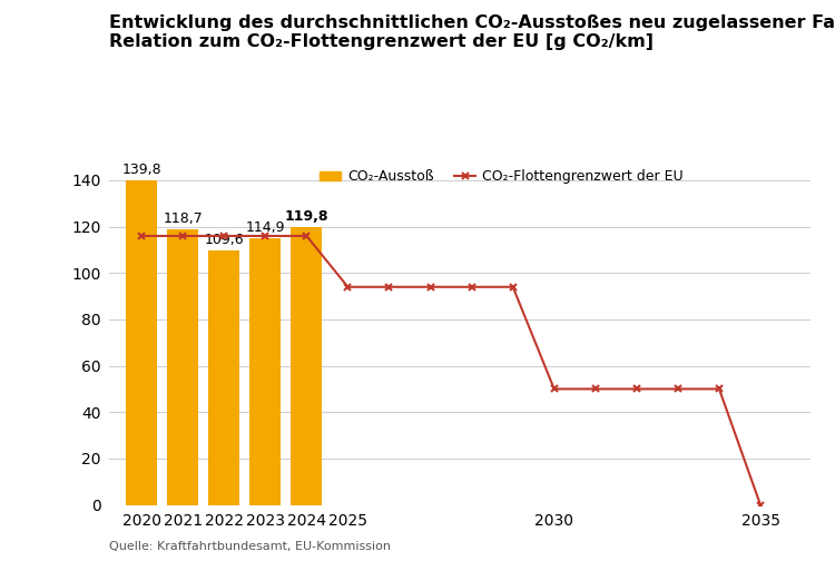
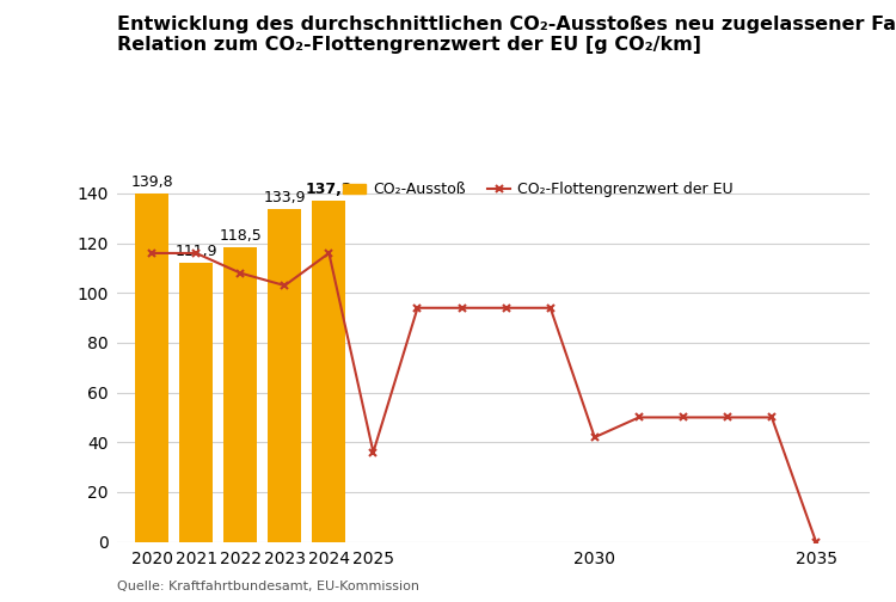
CO₂-Ausstoß/2021: 118,7 -> 111,9
CO₂-Ausstoß/2022: 109,6 -> 118,5
CO₂-Flottengrenzwert der EU/2022: 116 -> 108
CO₂-Ausstoß/2023: 114,9 -> 133,9
CO₂-Flottengrenzwert der EU/2023: 116 -> 103
CO₂-Ausstoß/2024: 119,8 -> 137,2
CO₂-Flottengrenzwert der EU/2025: 94 -> 36
CO₂-Flottengrenzwert der EU/2030: 50 -> 42
